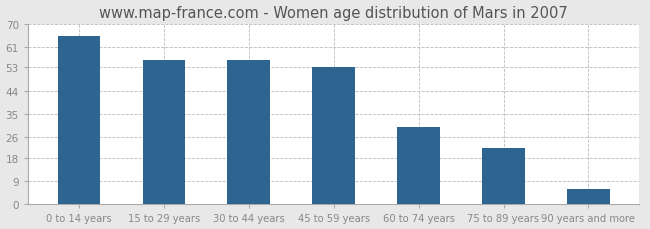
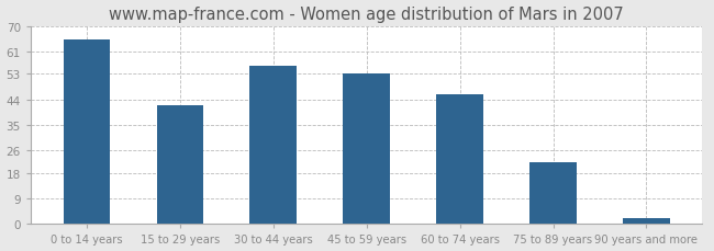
15 to 29 years: 56 -> 42
60 to 74 years: 30 -> 46
90 years and more: 6 -> 2
